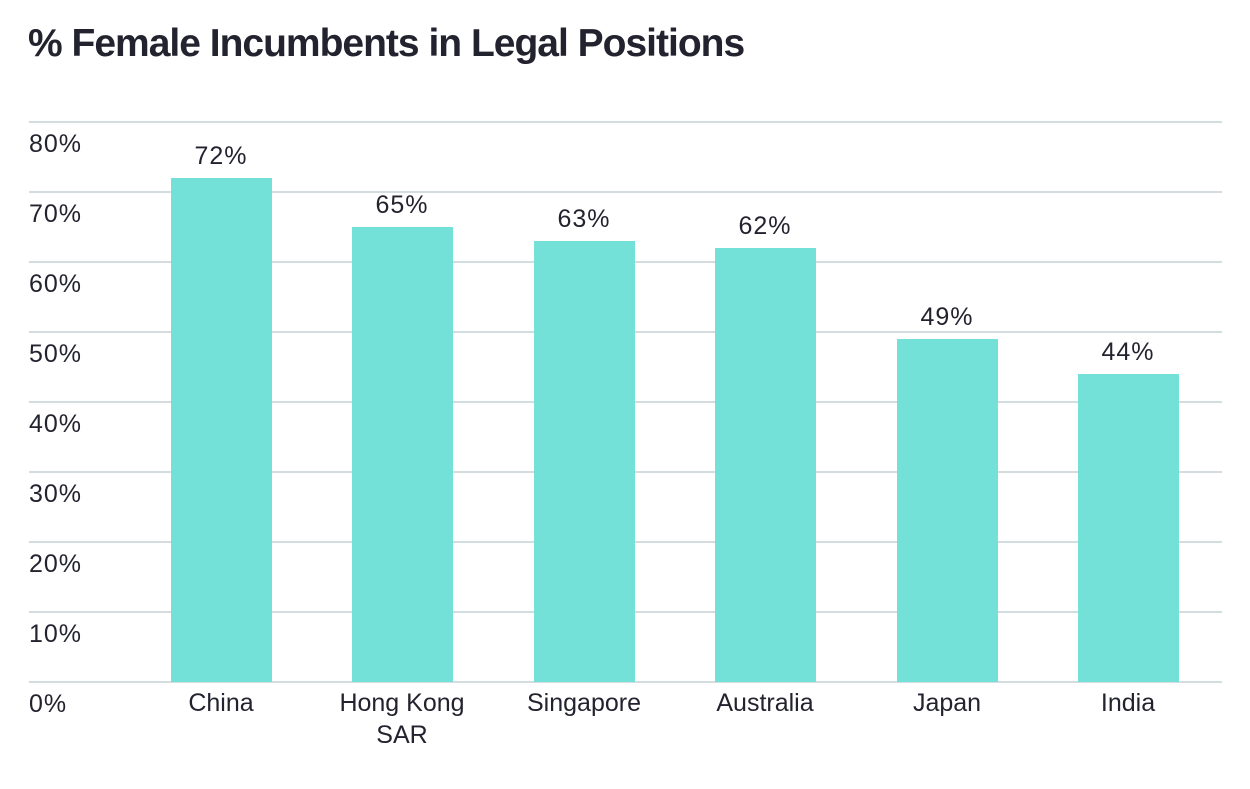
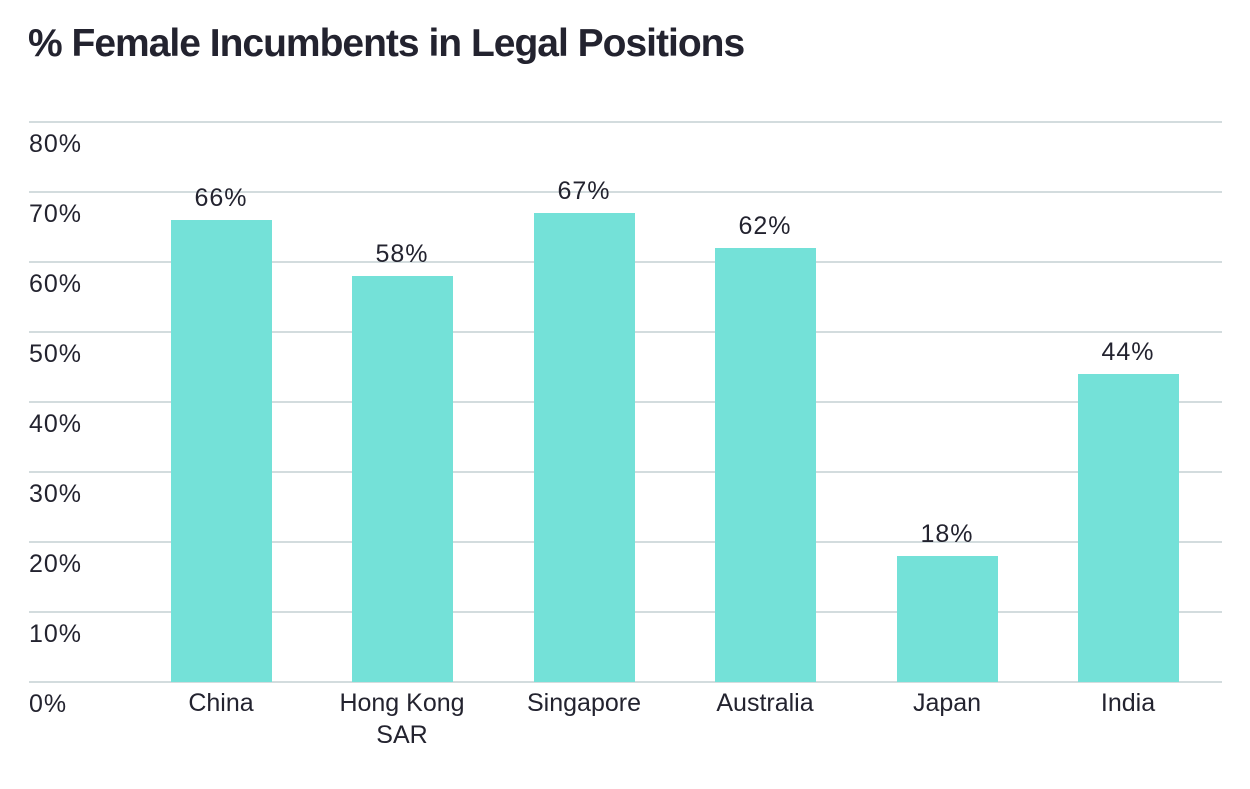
China: 72% -> 66%
Hong Kong SAR: 65% -> 58%
Singapore: 63% -> 67%
Japan: 49% -> 18%
